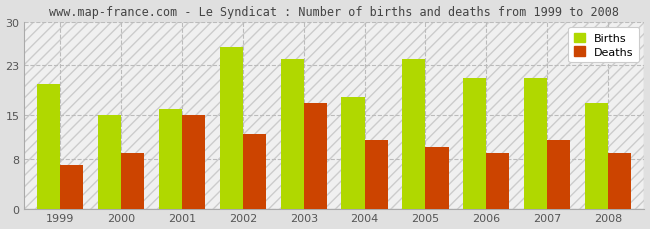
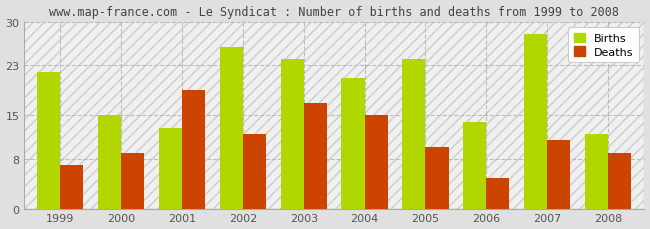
Births/1999: 20 -> 22
Births/2001: 16 -> 13
Deaths/2001: 15 -> 19
Births/2004: 18 -> 21
Deaths/2004: 11 -> 15
Births/2006: 21 -> 14
Deaths/2006: 9 -> 5
Births/2007: 21 -> 28
Births/2008: 17 -> 12
